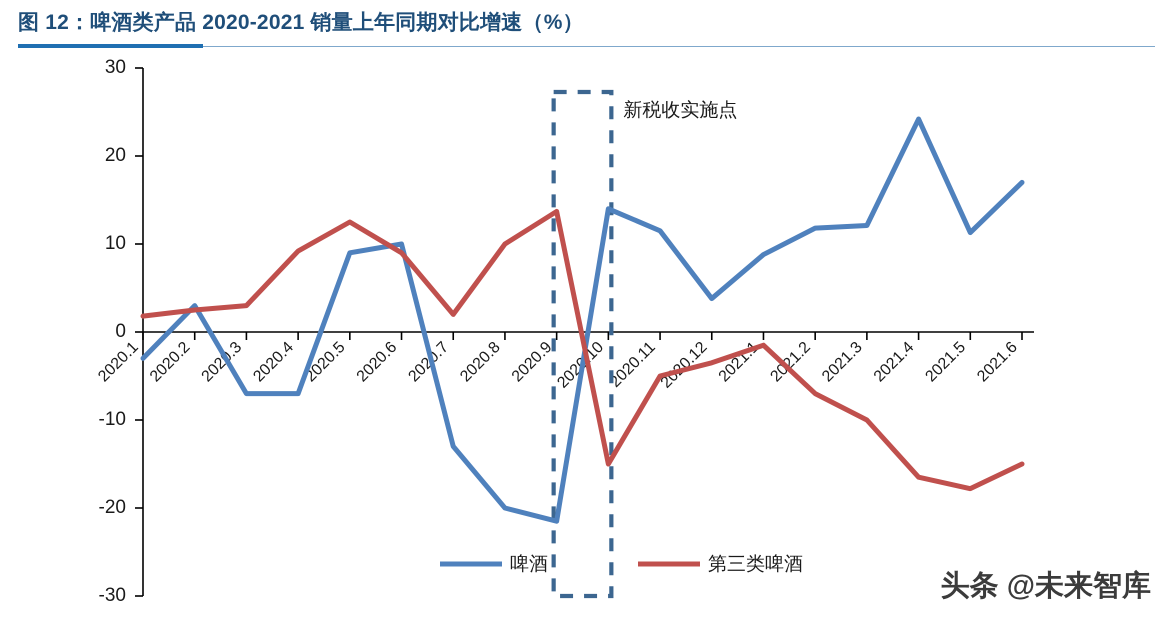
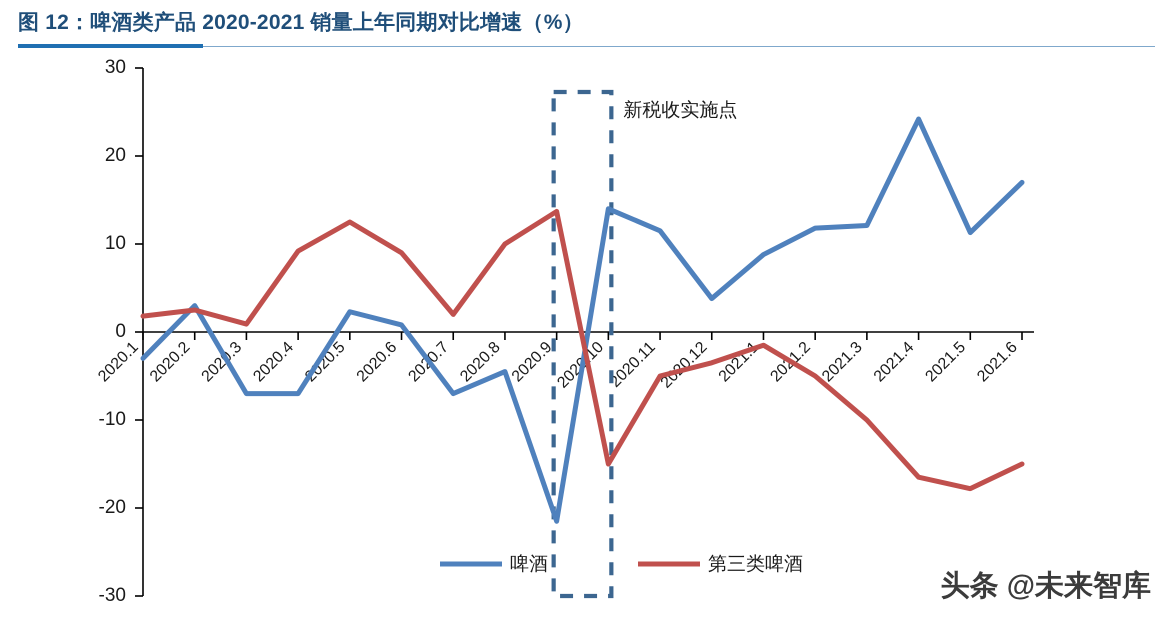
第三类啤酒/2020.3: 3 -> 1
啤酒/2020.5: 9 -> 2
啤酒/2020.6: 10 -> 1
啤酒/2020.7: -13 -> -7
啤酒/2020.8: -20 -> -4
第三类啤酒/2021.2: -7 -> -5
